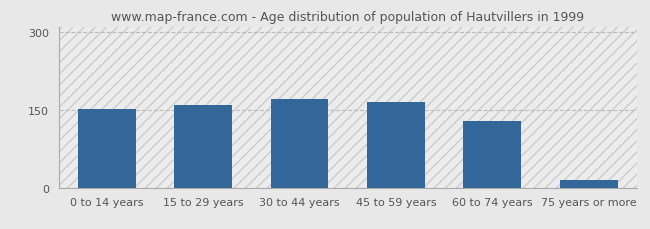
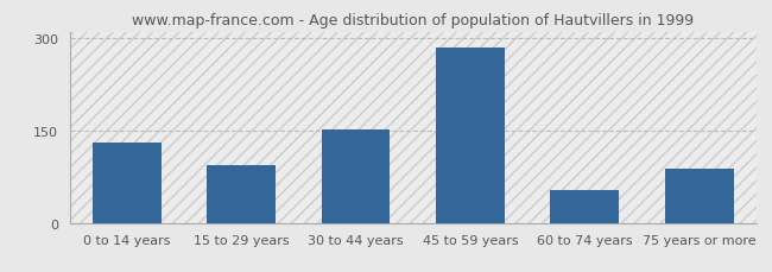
0 to 14 years: 152 -> 130
15 to 29 years: 160 -> 94
30 to 44 years: 170 -> 152
45 to 59 years: 165 -> 284
60 to 74 years: 128 -> 54
75 years or more: 15 -> 88
